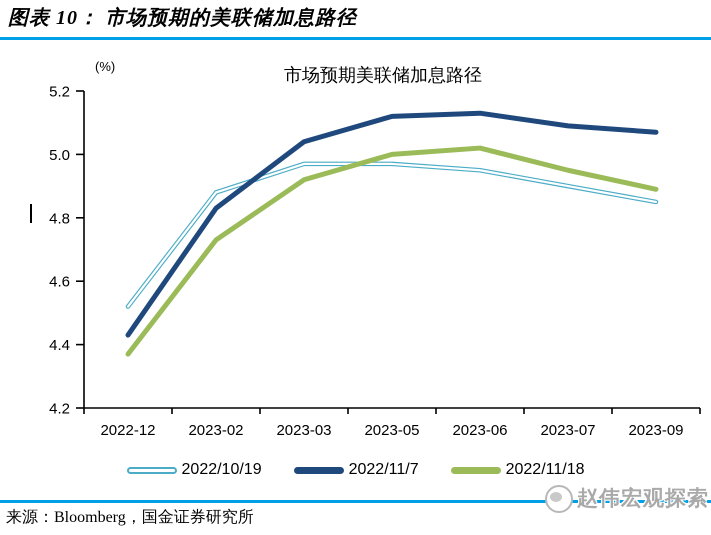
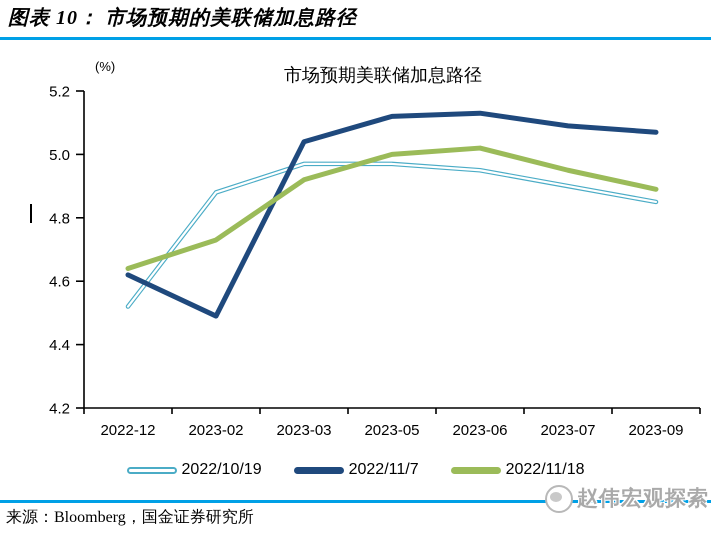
2022/11/7/2022-12: 4.43 -> 4.62
2022/11/18/2022-12: 4.37 -> 4.64
2022/11/7/2023-02: 4.83 -> 4.49
